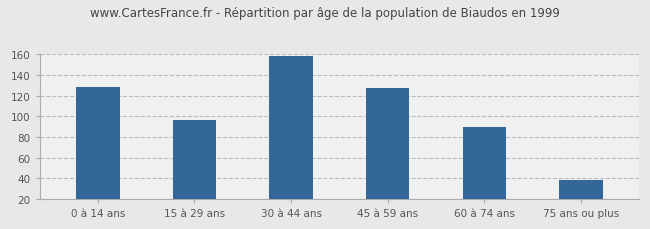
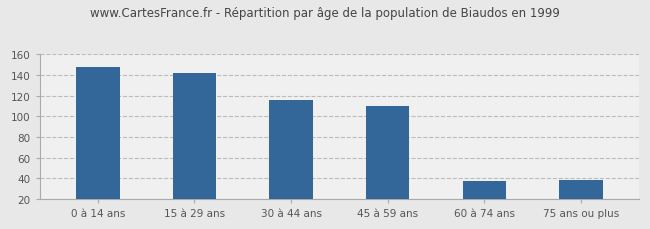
0 à 14 ans: 128 -> 148
15 à 29 ans: 96 -> 142
30 à 44 ans: 158 -> 116
45 à 59 ans: 127 -> 110
60 à 74 ans: 90 -> 37
